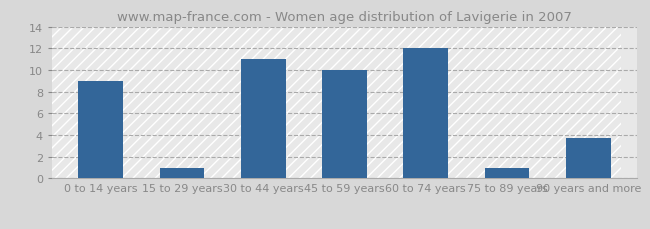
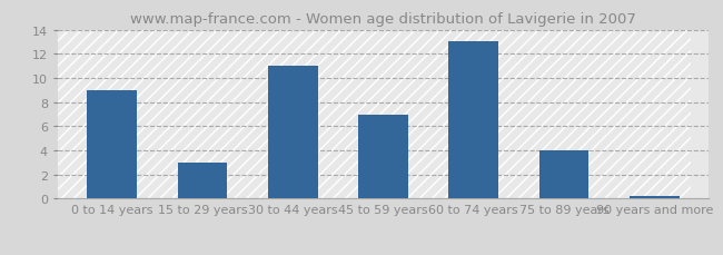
15 to 29 years: 1.0 -> 3.0
45 to 59 years: 10.0 -> 7.0
60 to 74 years: 12.0 -> 13.0
75 to 89 years: 1.0 -> 4.0
90 years and more: 3.7 -> 0.2
